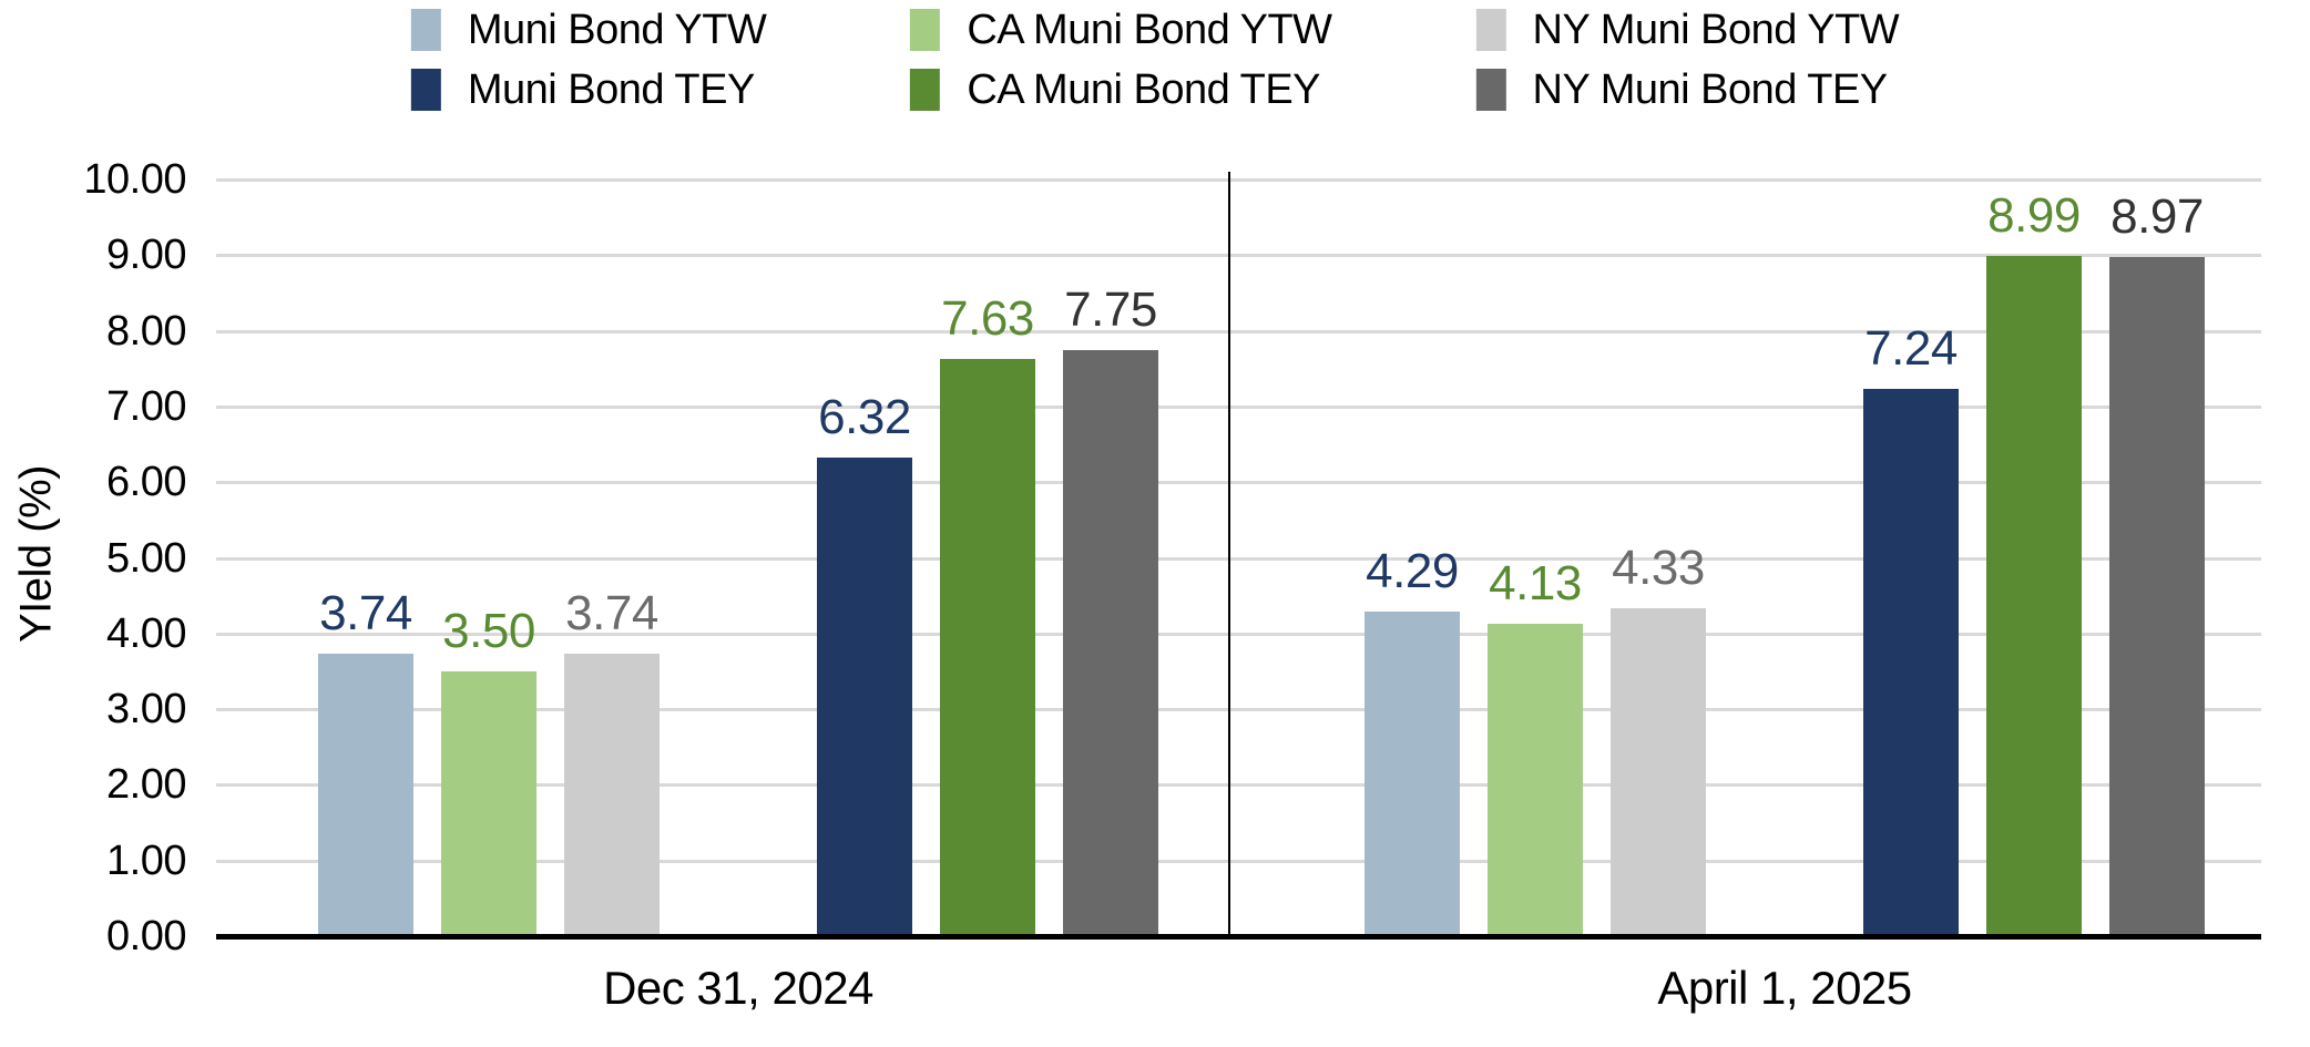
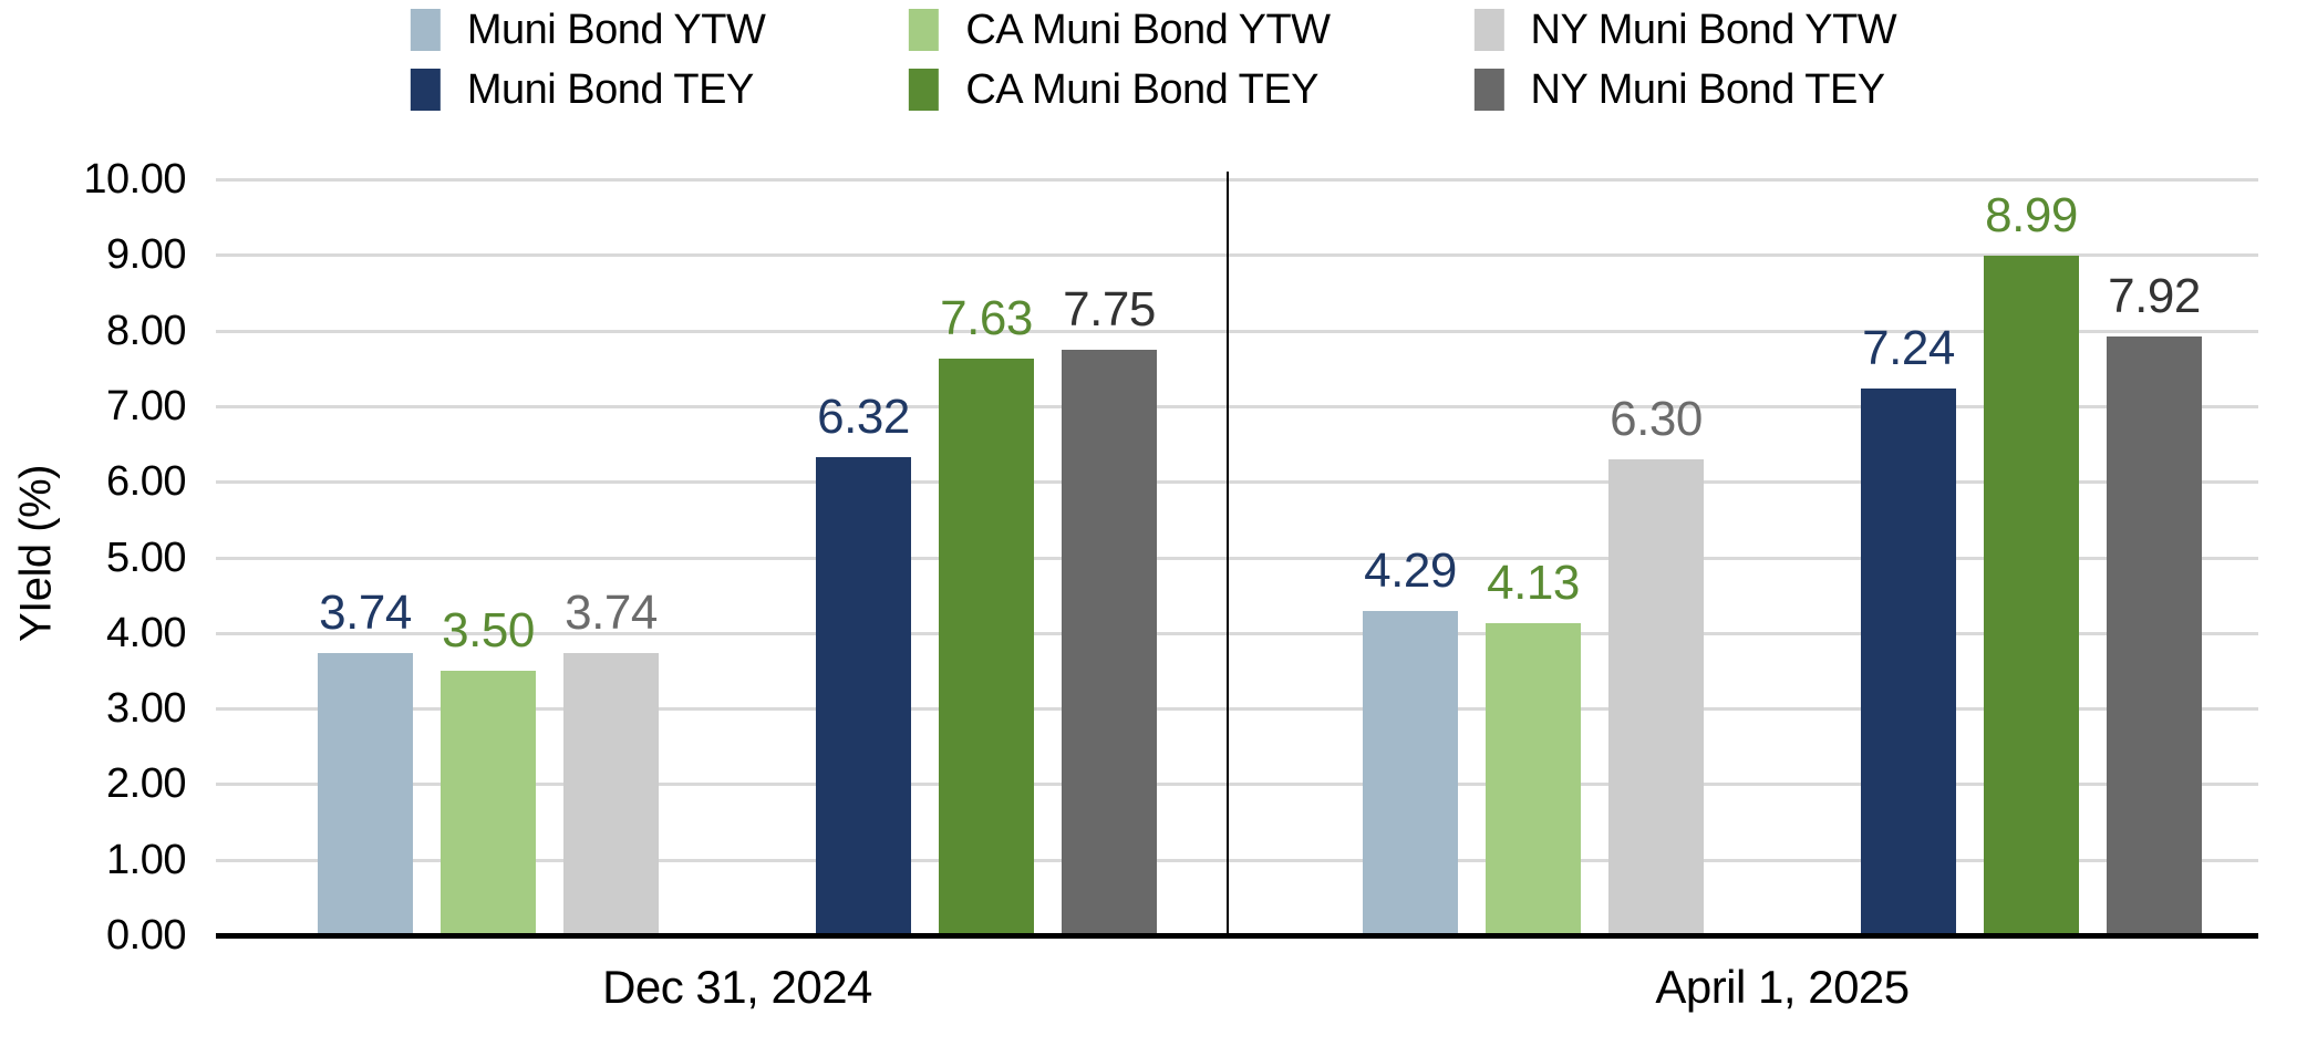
NY Muni Bond YTW/April 1, 2025: 4.33 -> 6.30
NY Muni Bond TEY/April 1, 2025: 8.97 -> 7.92
